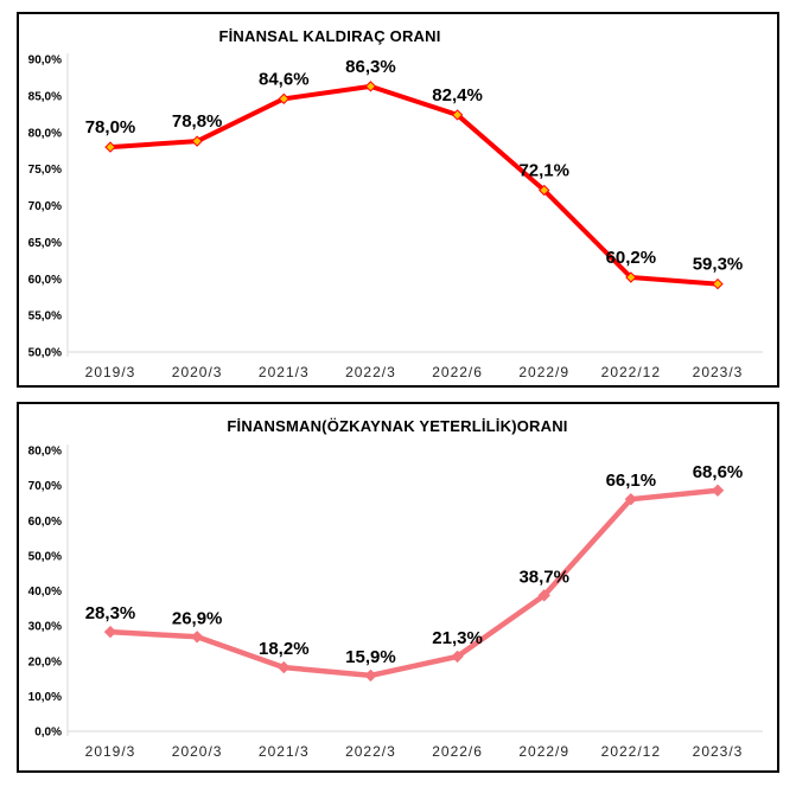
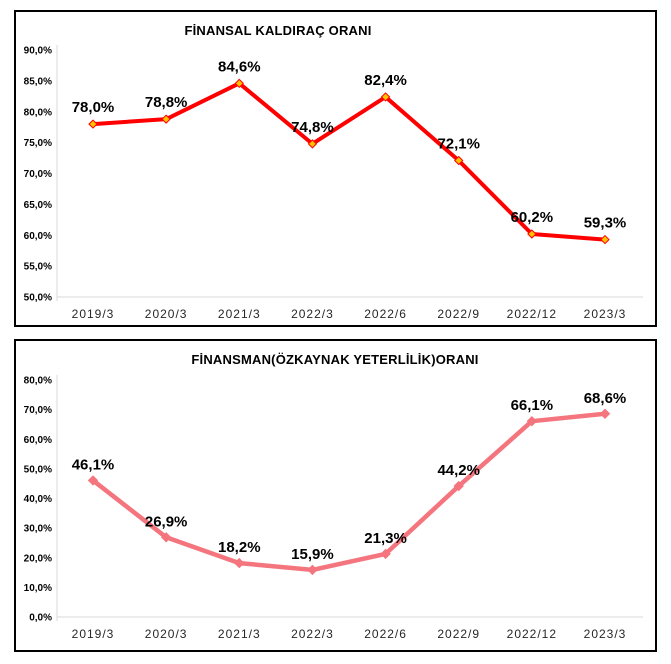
FİNANSAL KALDIRAÇ ORANI/2022/3: 86,3% -> 74,8%
FİNANSMAN(ÖZKAYNAK YETERLİLİK)ORANI/2019/3: 28,3% -> 46,1%
FİNANSMAN(ÖZKAYNAK YETERLİLİK)ORANI/2022/9: 38,7% -> 44,2%
